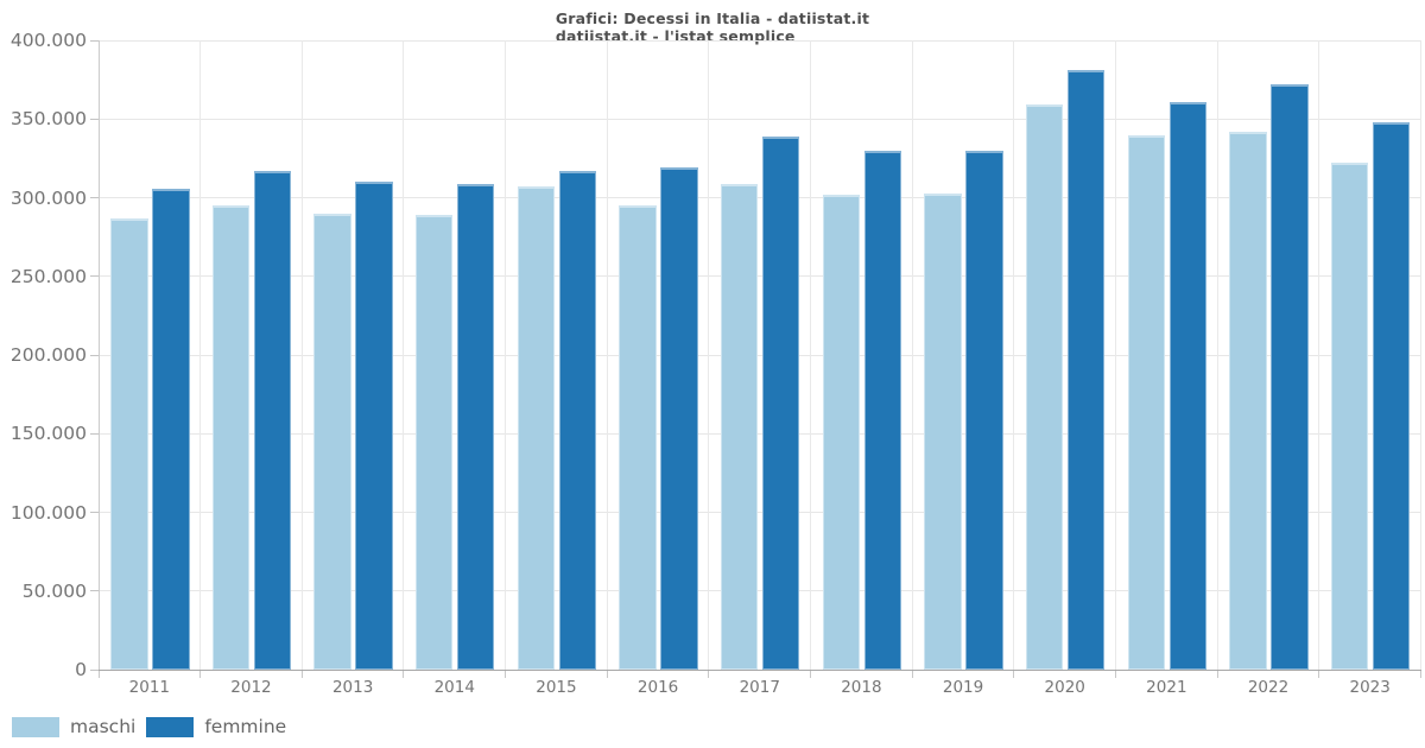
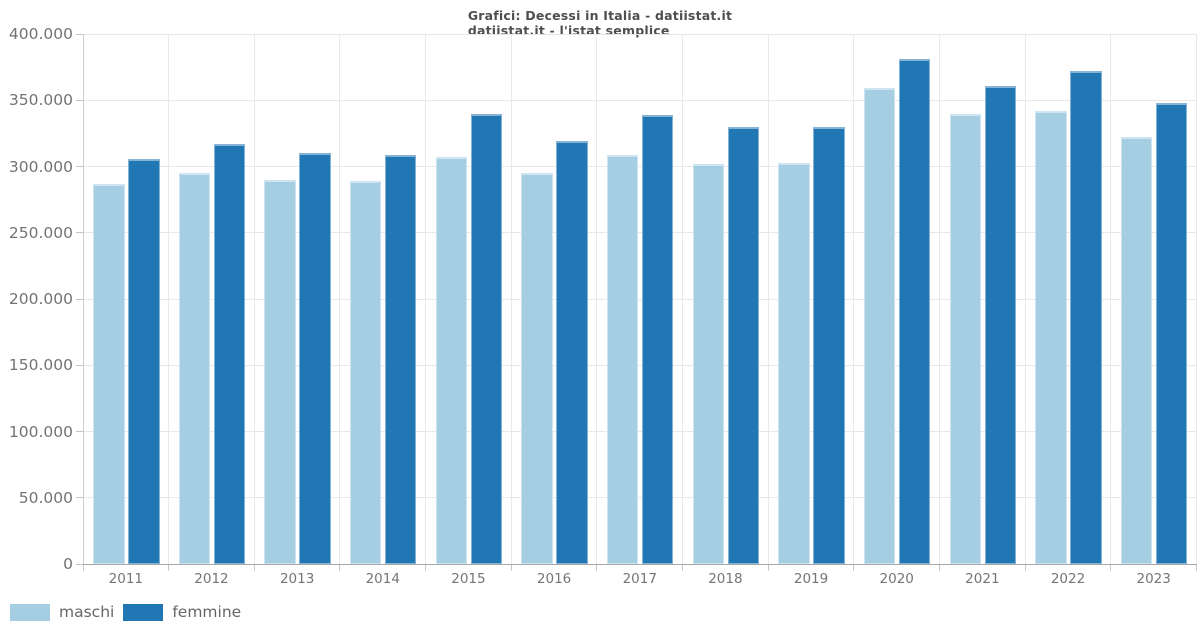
femmine/2015: 317000 -> 340000
